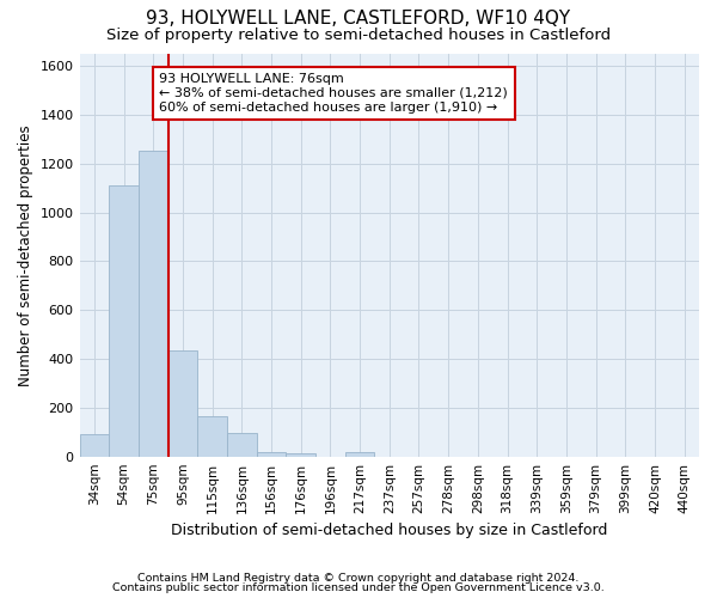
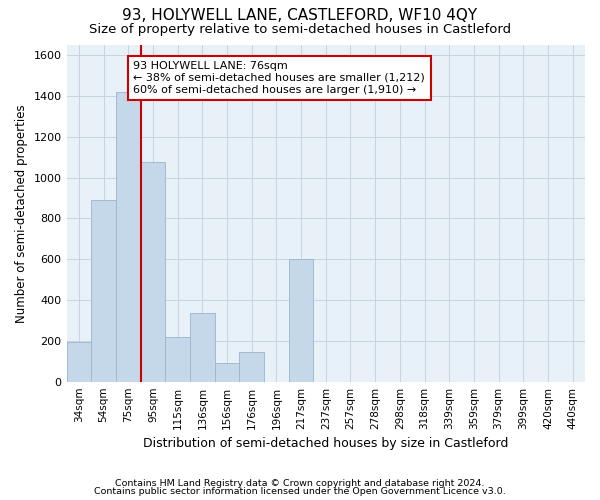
34sqm: 90 -> 195
54sqm: 1110 -> 890
75sqm: 1255 -> 1420
95sqm: 435 -> 1075
115sqm: 165 -> 220
136sqm: 95 -> 335
156sqm: 20 -> 90
176sqm: 15 -> 145
217sqm: 20 -> 600
